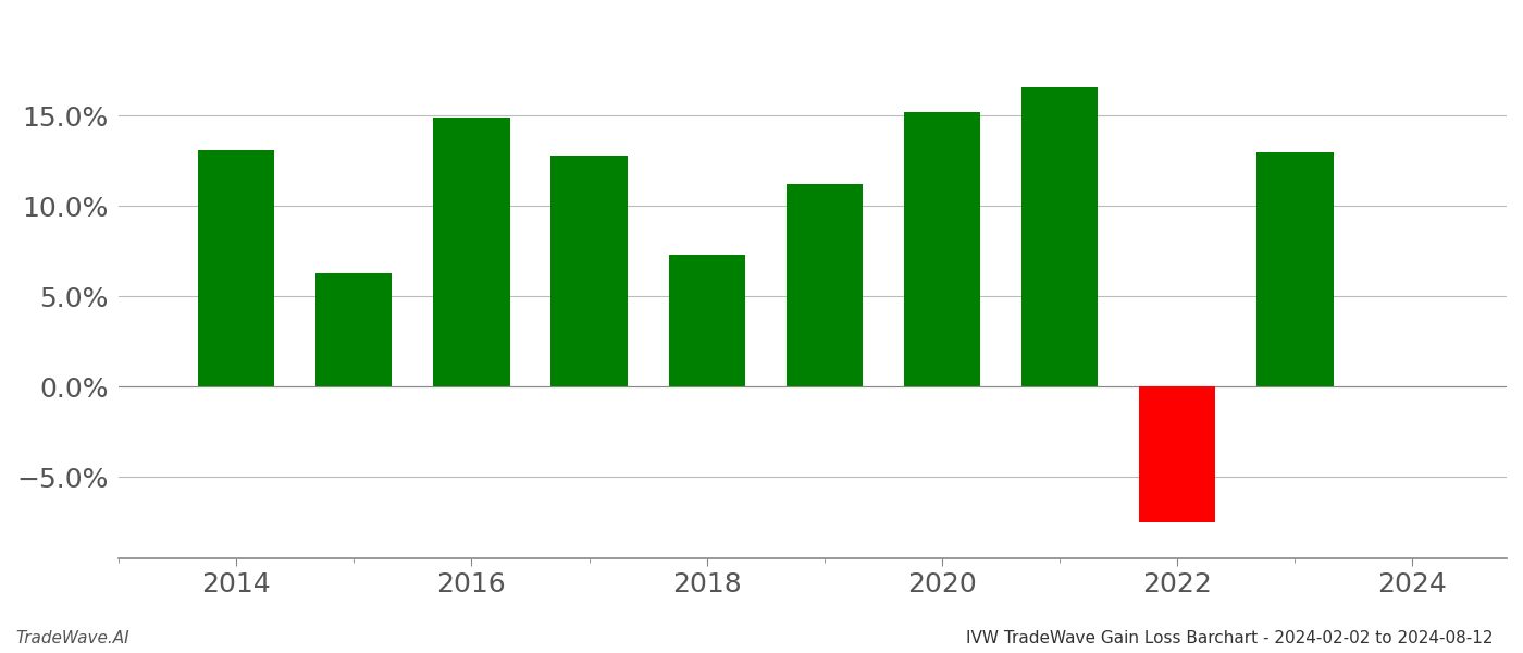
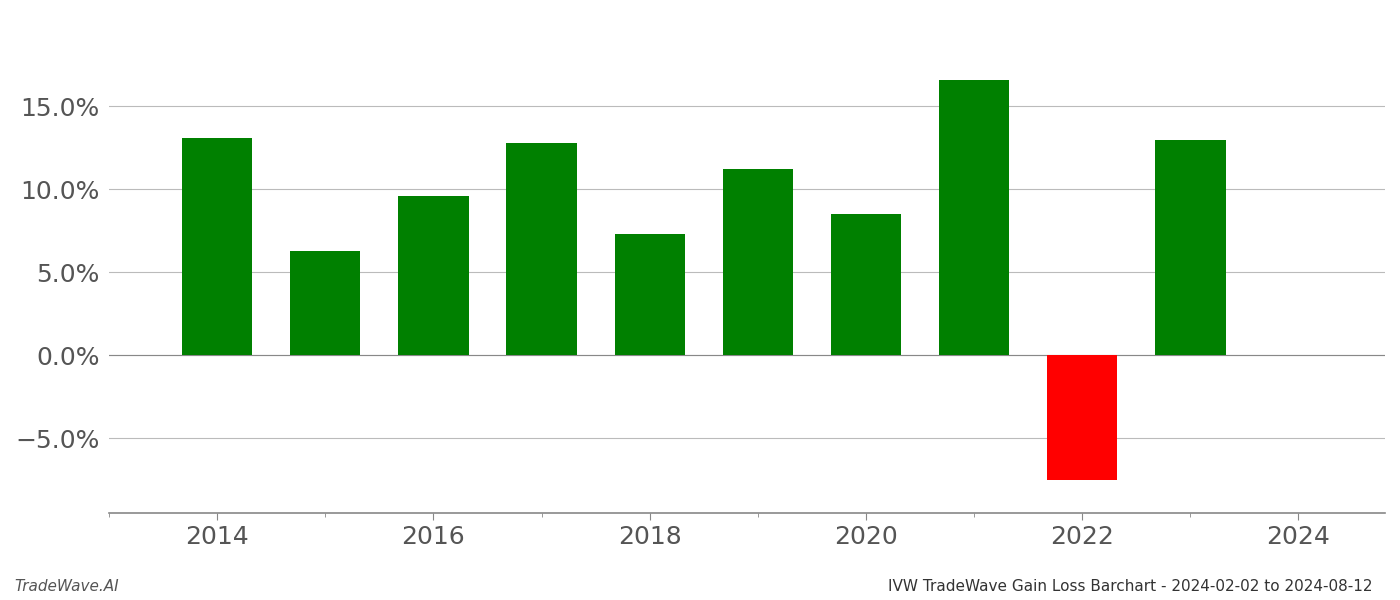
2016: 14.9% -> 9.6%
2020: 15.2% -> 8.5%
